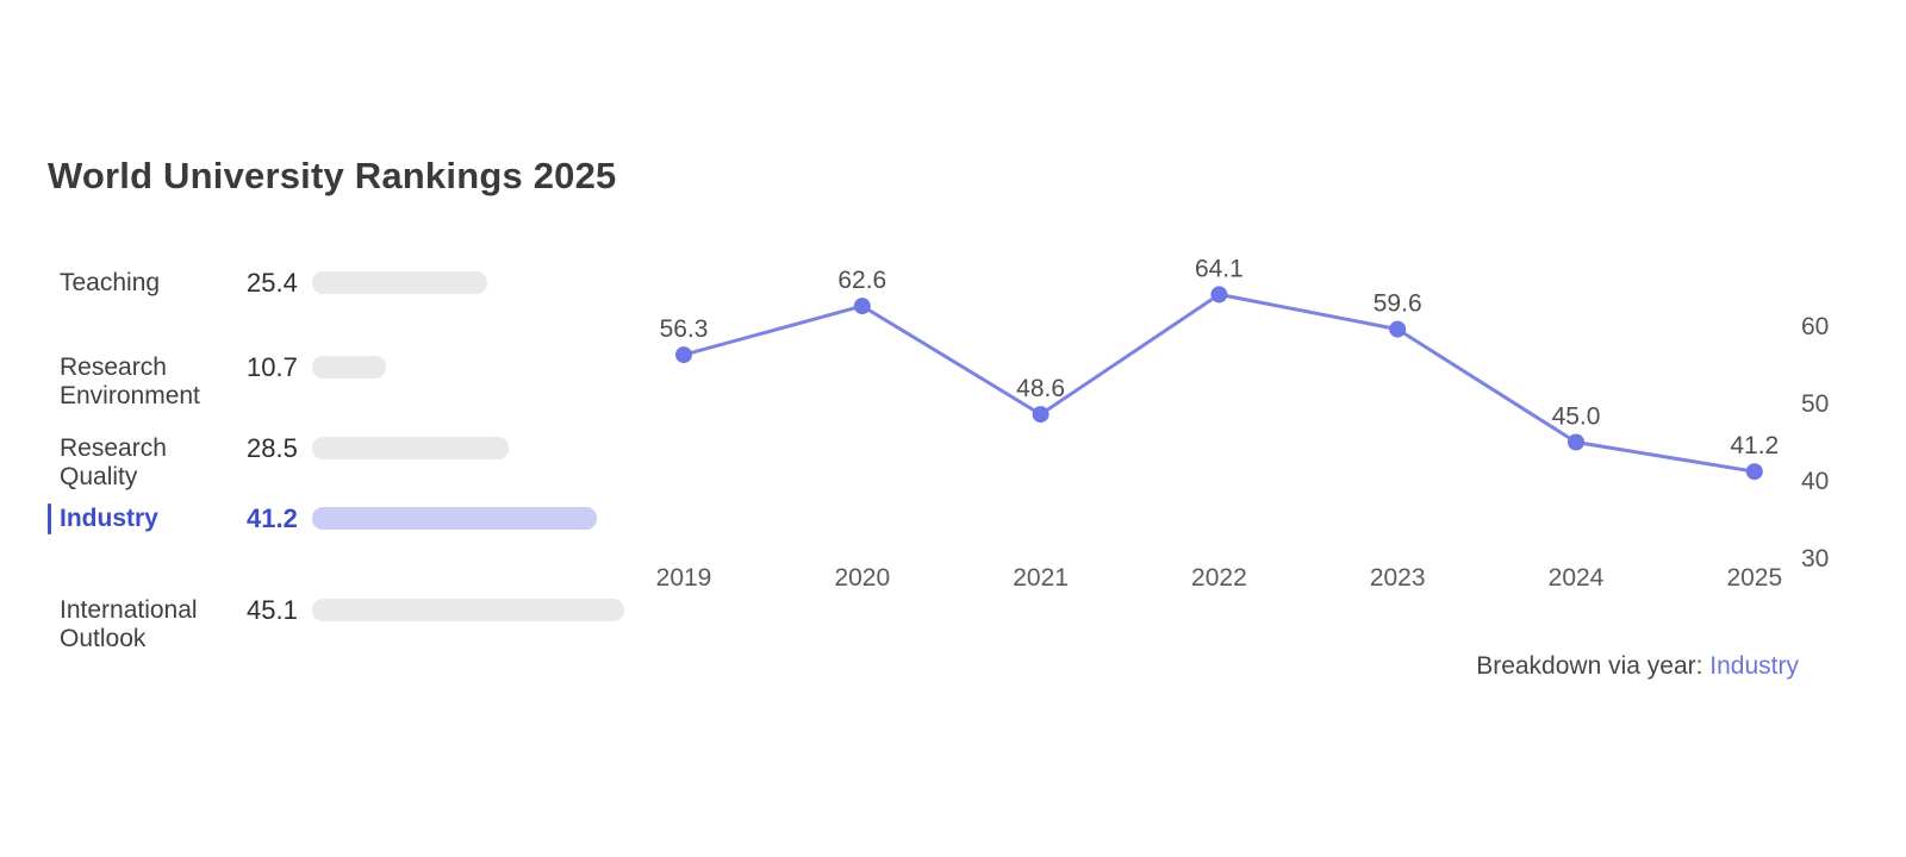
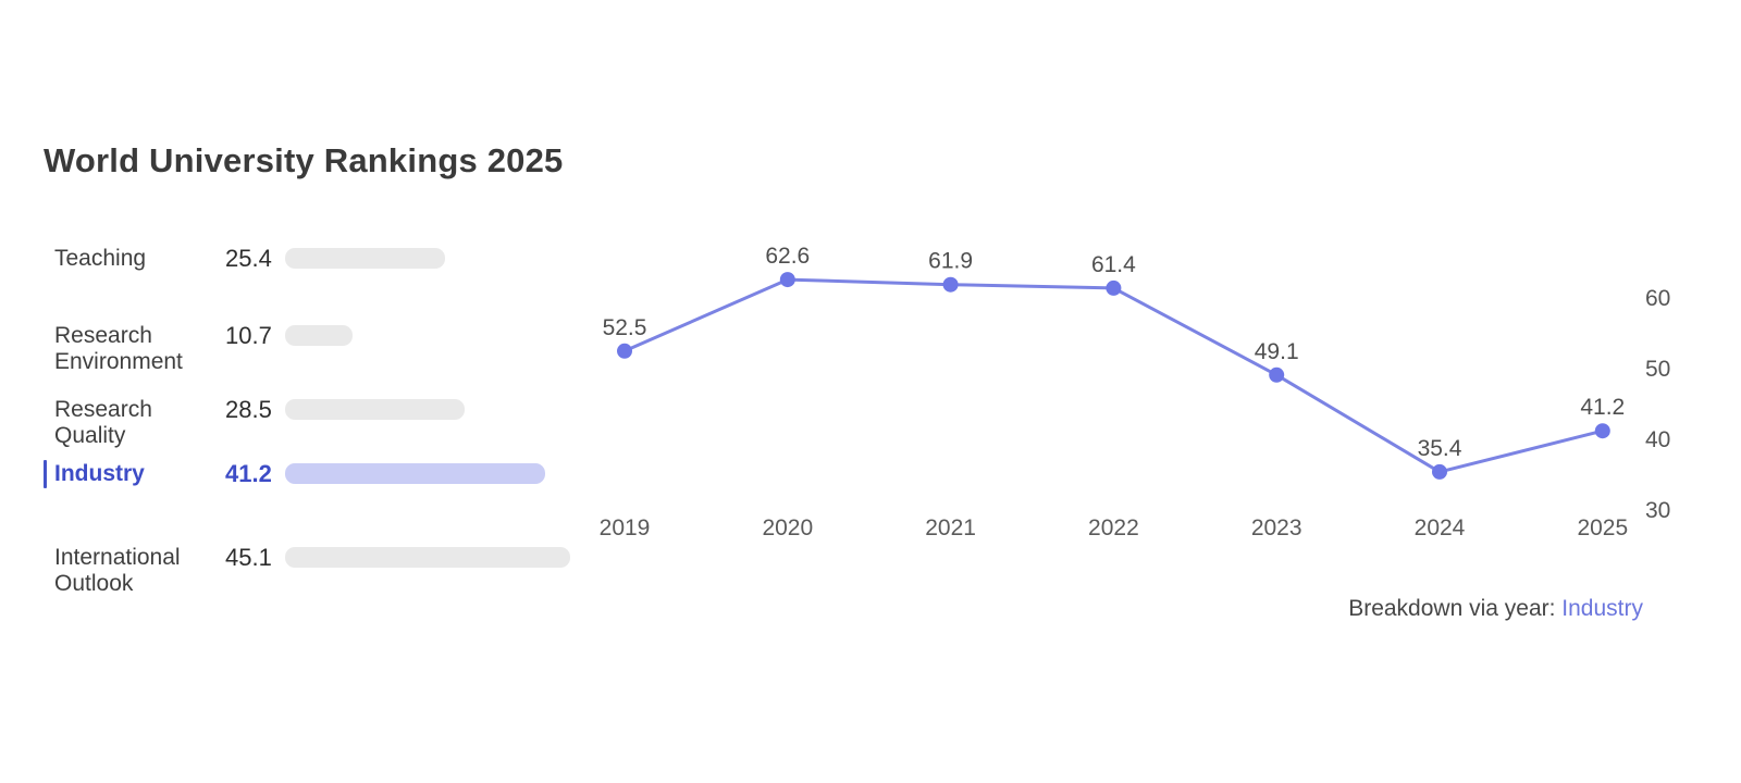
2019: 56.3 -> 52.5
2021: 48.6 -> 61.9
2022: 64.1 -> 61.4
2023: 59.6 -> 49.1
2024: 45.0 -> 35.4
